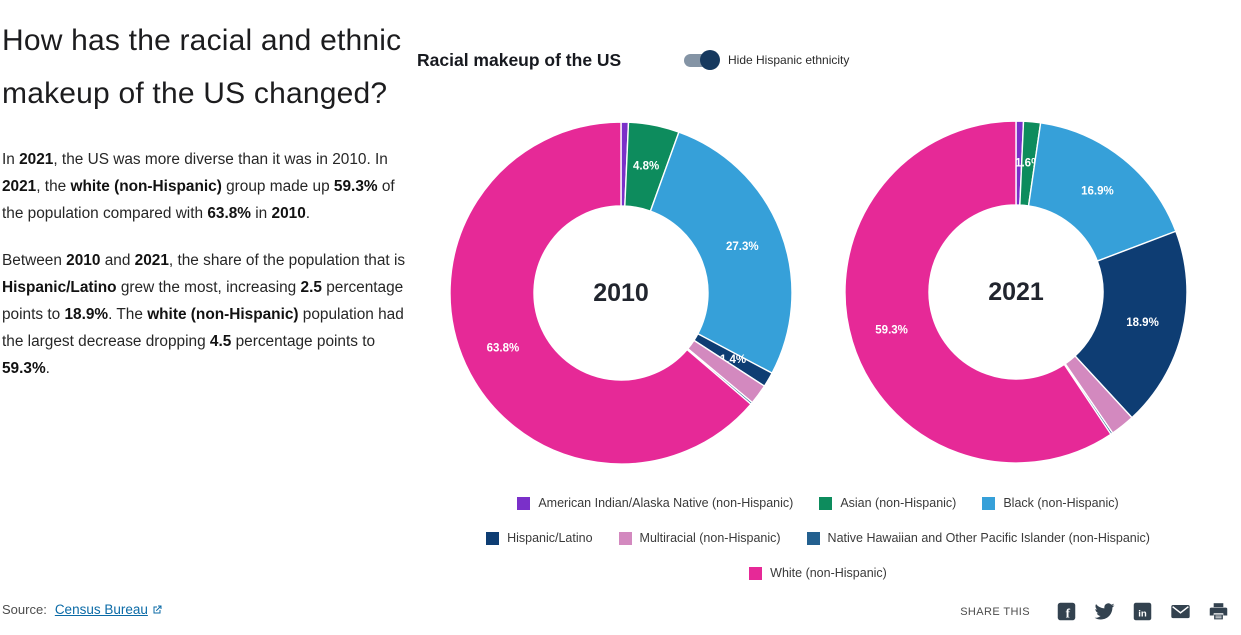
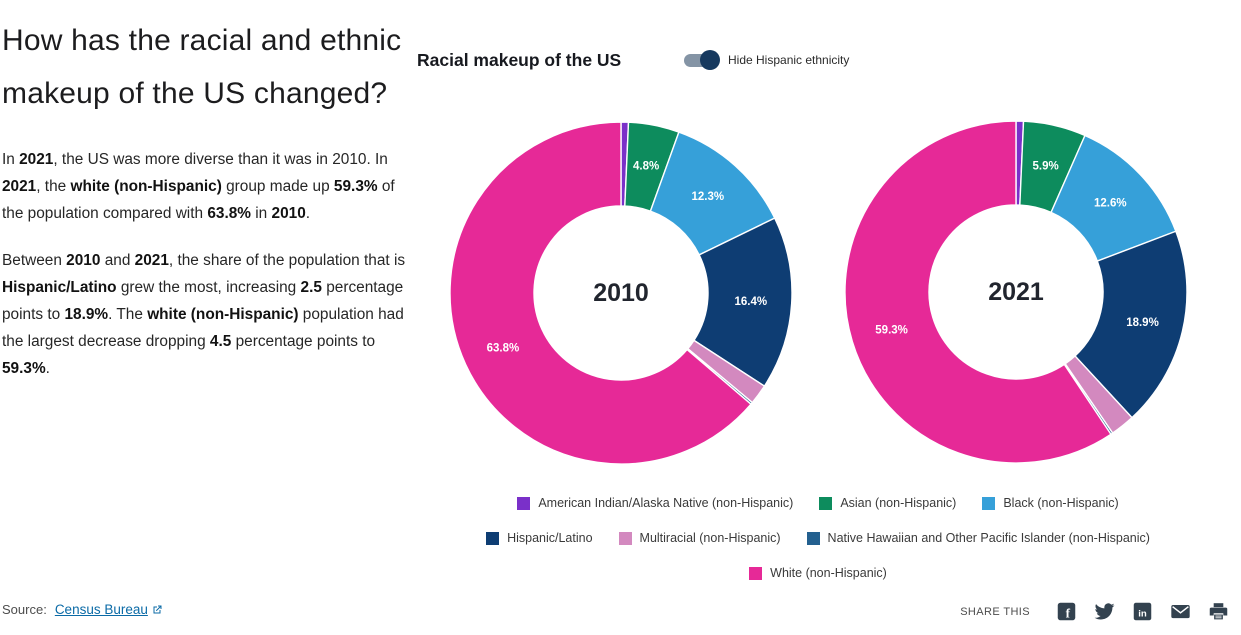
2010/Black (non-Hispanic): 27.3% -> 12.3%
2010/Hispanic/Latino: 1.4% -> 16.4%
2021/Asian (non-Hispanic): 1.6% -> 5.9%
2021/Black (non-Hispanic): 16.9% -> 12.6%
